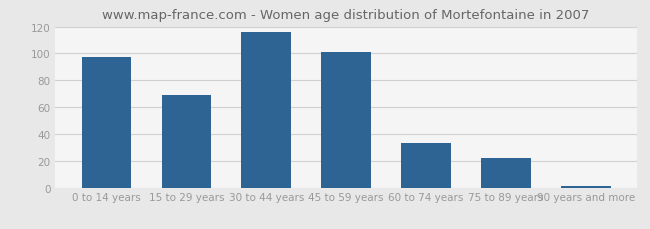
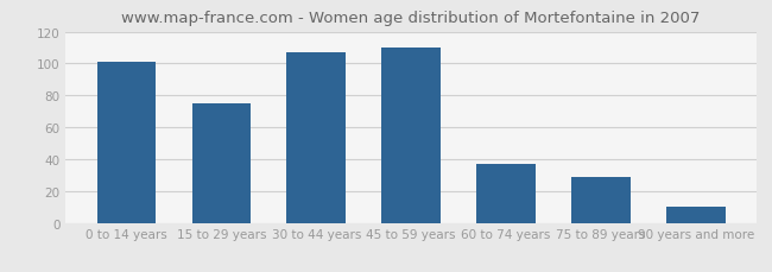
0 to 14 years: 97 -> 101
15 to 29 years: 69 -> 75
30 to 44 years: 116 -> 107
45 to 59 years: 101 -> 110
60 to 74 years: 33 -> 37
75 to 89 years: 22 -> 29
90 years and more: 1 -> 10
